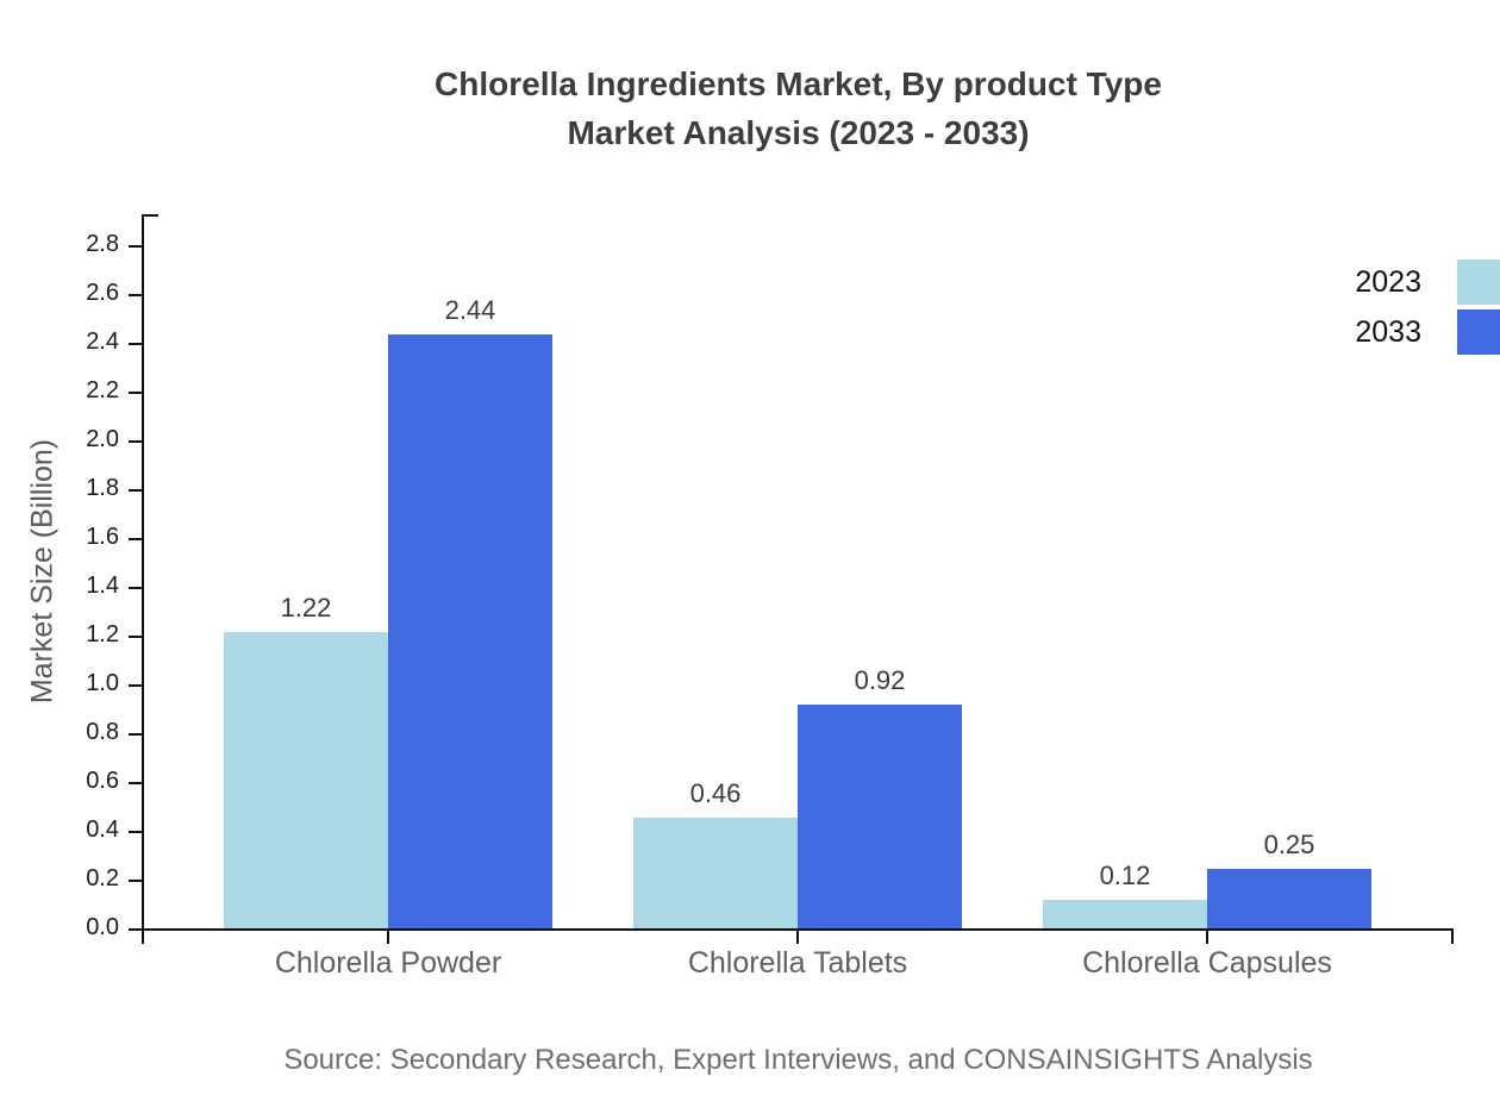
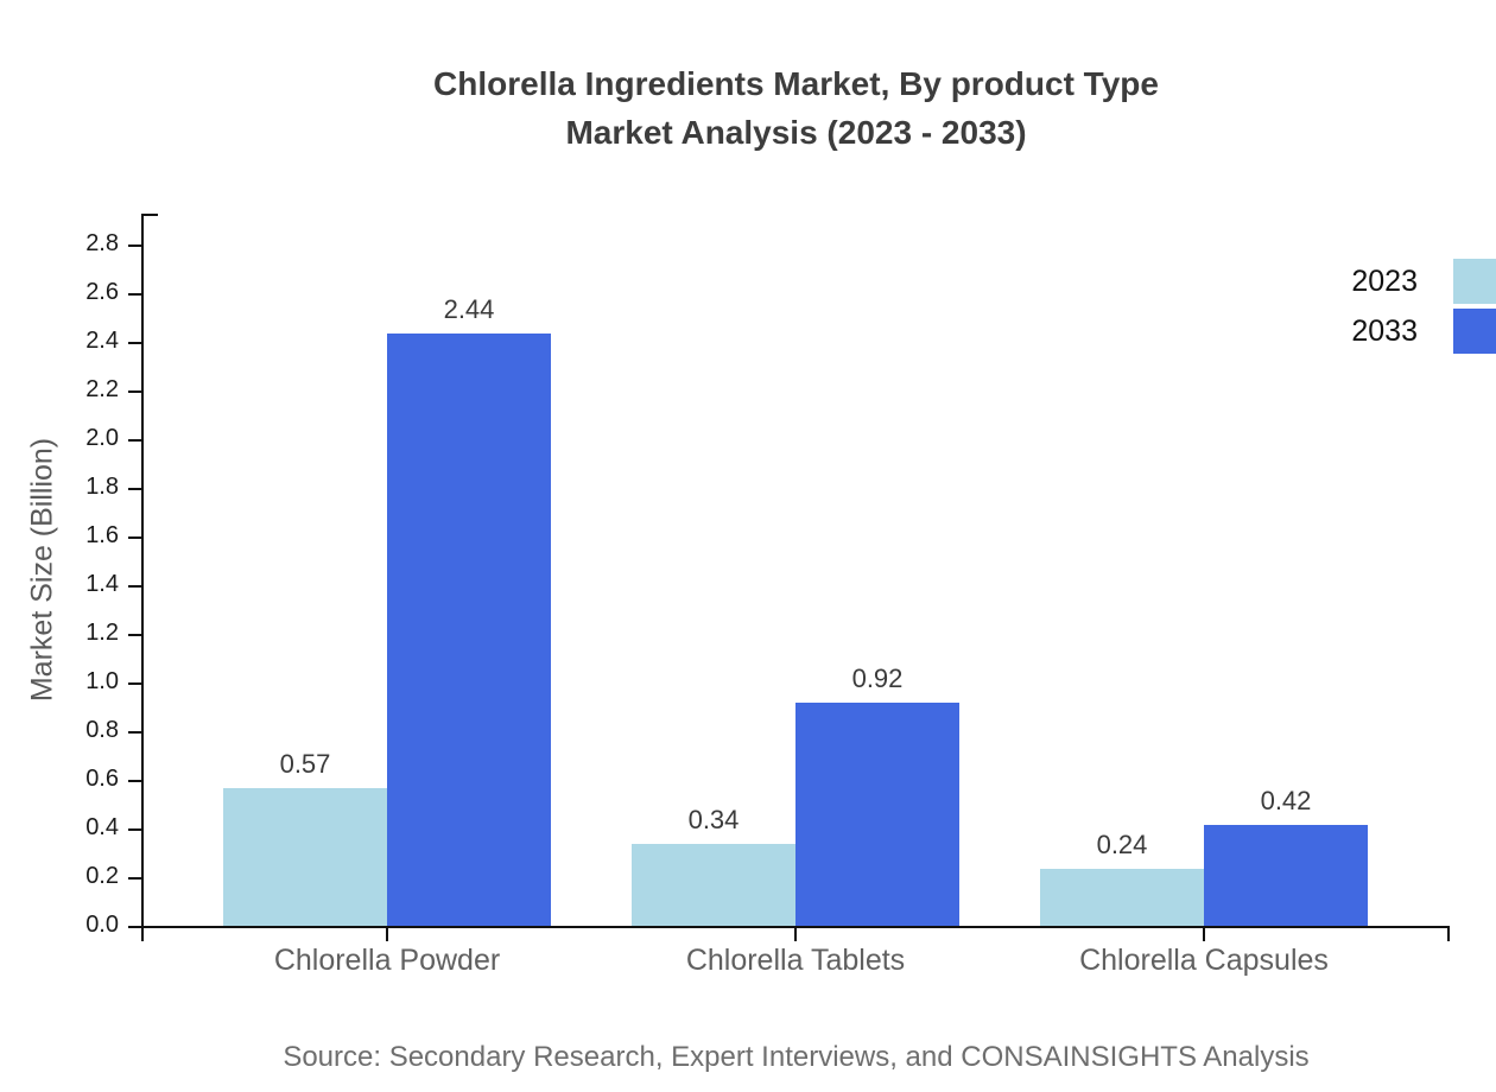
2023/Chlorella Powder: 1.22 -> 0.57
2023/Chlorella Tablets: 0.46 -> 0.34
2023/Chlorella Capsules: 0.12 -> 0.24
2033/Chlorella Capsules: 0.25 -> 0.42
